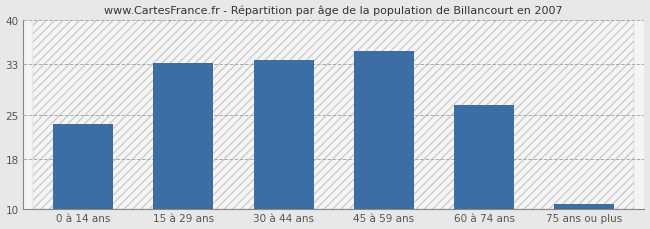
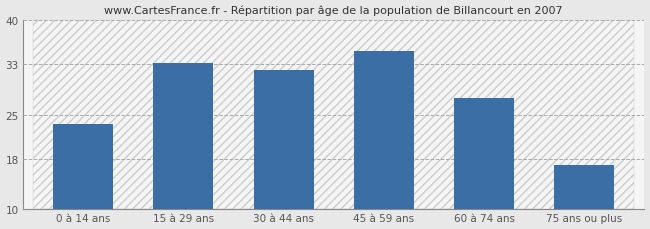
30 à 44 ans: 33.7 -> 32.0
60 à 74 ans: 26.5 -> 27.6
75 ans ou plus: 10.8 -> 17.0
